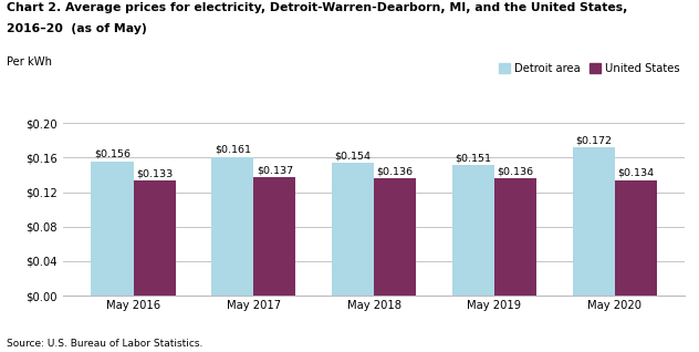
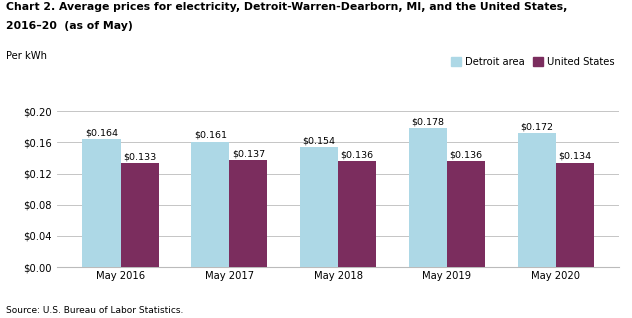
Detroit area/May 2016: $0.156 -> $0.164
Detroit area/May 2019: $0.151 -> $0.178
